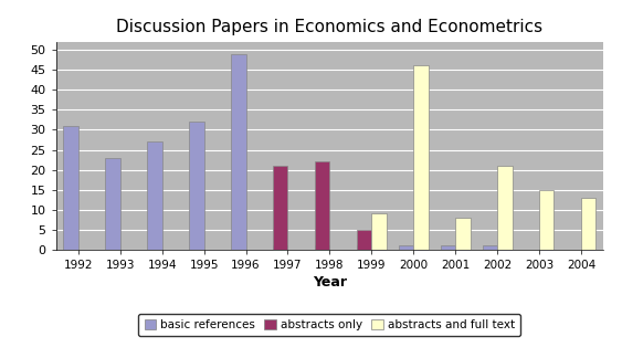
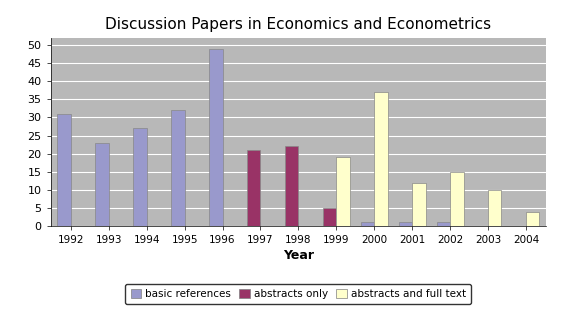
abstracts and full text/1999: 9 -> 19
abstracts and full text/2000: 46 -> 37
abstracts and full text/2001: 8 -> 12
abstracts and full text/2002: 21 -> 15
abstracts and full text/2003: 15 -> 10
abstracts and full text/2004: 13 -> 4
